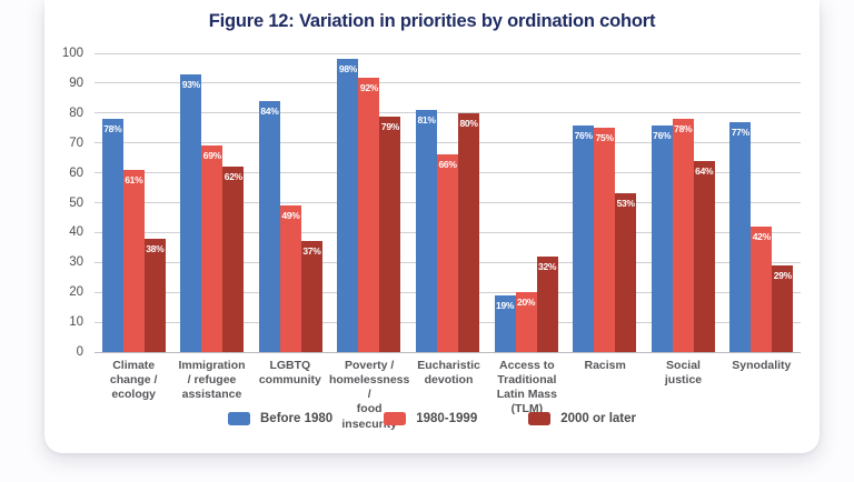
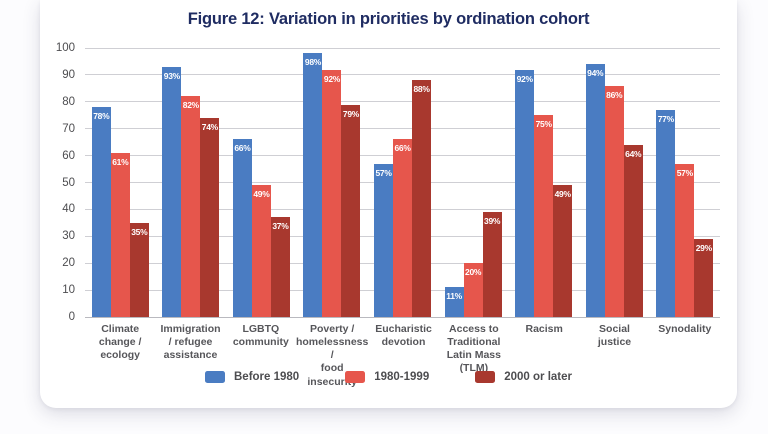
2000 or later/Climate change / ecology: 38% -> 35%
1980-1999/Immigration / refugee assistance: 69% -> 82%
2000 or later/Immigration / refugee assistance: 62% -> 74%
Before 1980/LGBTQ community: 84% -> 66%
Before 1980/Eucharistic devotion: 81% -> 57%
2000 or later/Eucharistic devotion: 80% -> 88%
Before 1980/Access to Traditional Latin Mass (TLM): 19% -> 11%
2000 or later/Access to Traditional Latin Mass (TLM): 32% -> 39%
Before 1980/Racism: 76% -> 92%
2000 or later/Racism: 53% -> 49%
Before 1980/Social justice: 76% -> 94%
1980-1999/Social justice: 78% -> 86%
1980-1999/Synodality: 42% -> 57%
